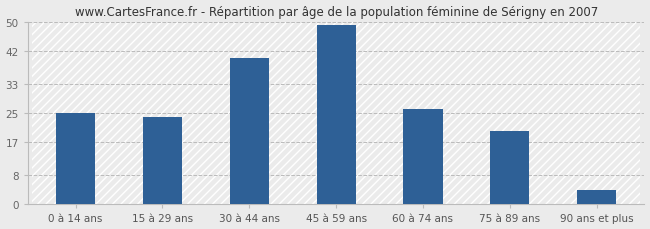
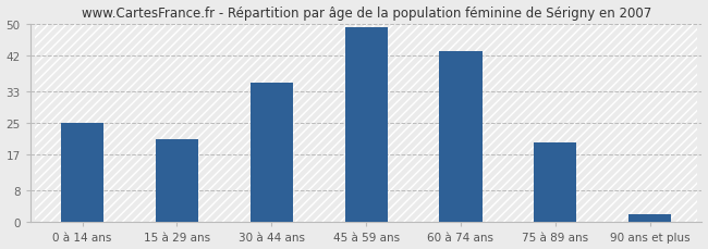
15 à 29 ans: 24 -> 21
30 à 44 ans: 40 -> 35
60 à 74 ans: 26 -> 43
90 ans et plus: 4 -> 2
